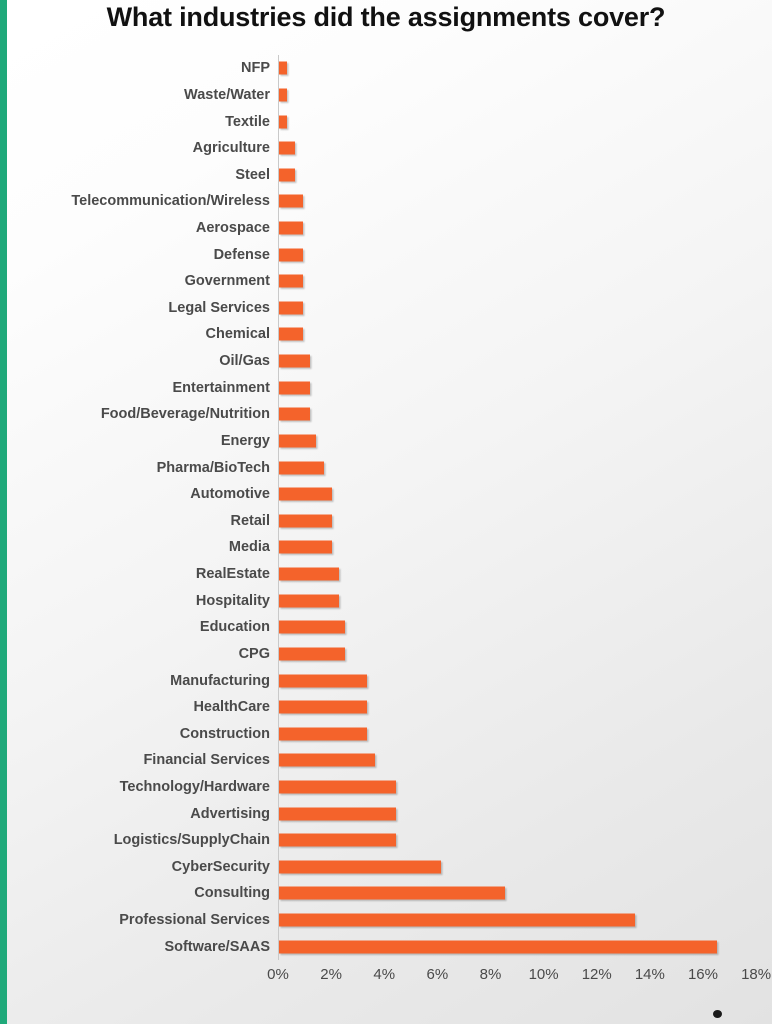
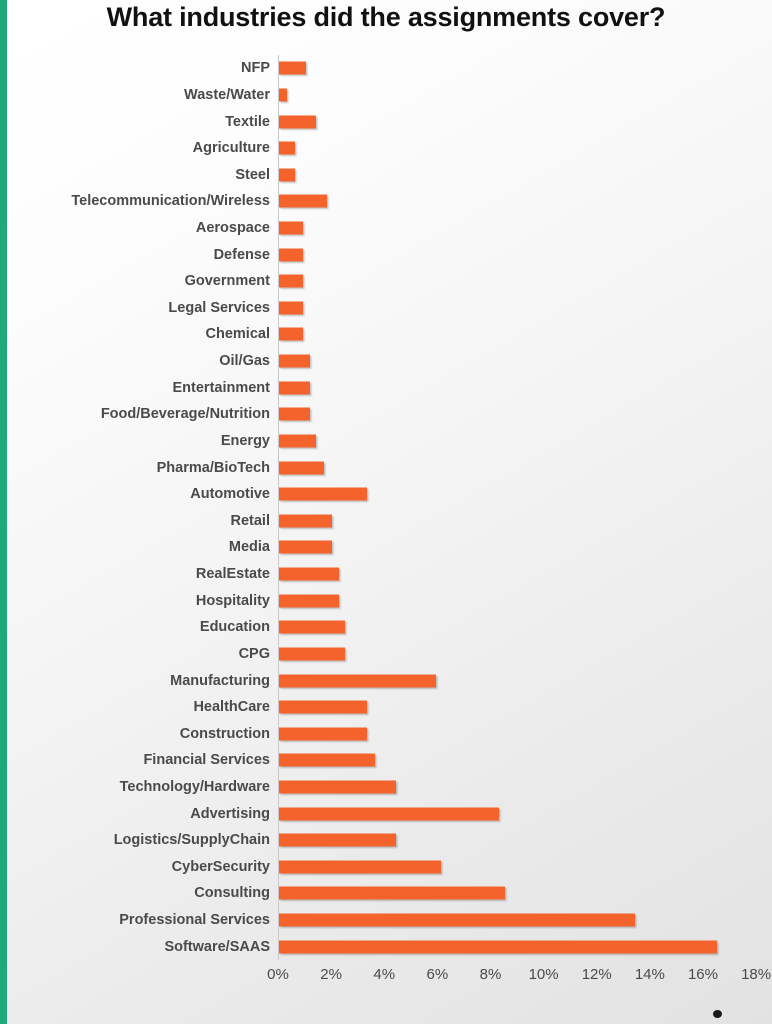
NFP: 0.3% -> 1.0%
Textile: 0.3% -> 1.4%
Telecommunication/Wireless: 0.9% -> 1.8%
Automotive: 2.0% -> 3.3%
Manufacturing: 3.3% -> 5.9%
Advertising: 4.4% -> 8.3%
